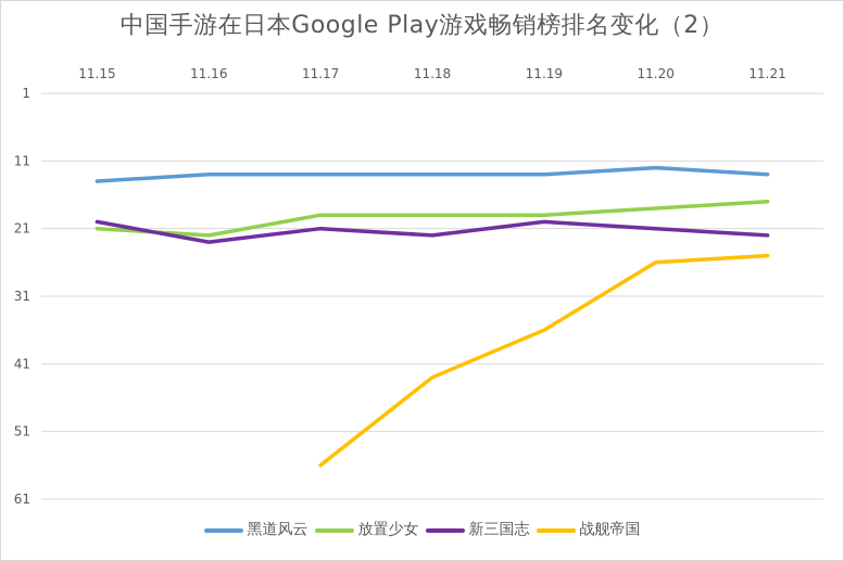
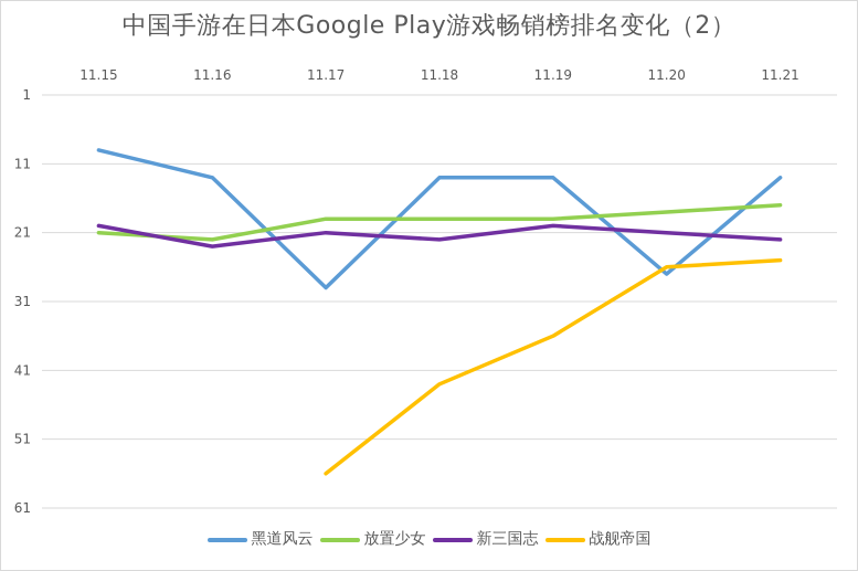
黑道风云/11.15: 14 -> 9
黑道风云/11.17: 13 -> 29
黑道风云/11.20: 12 -> 27
